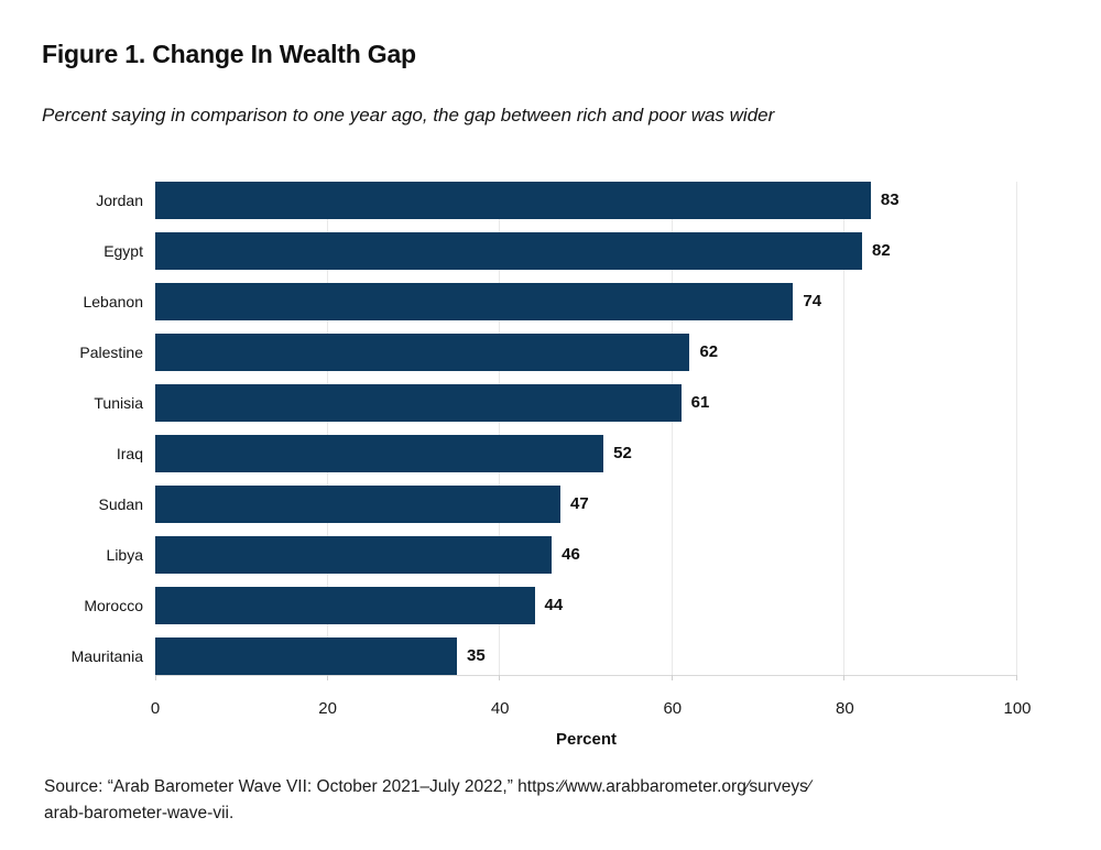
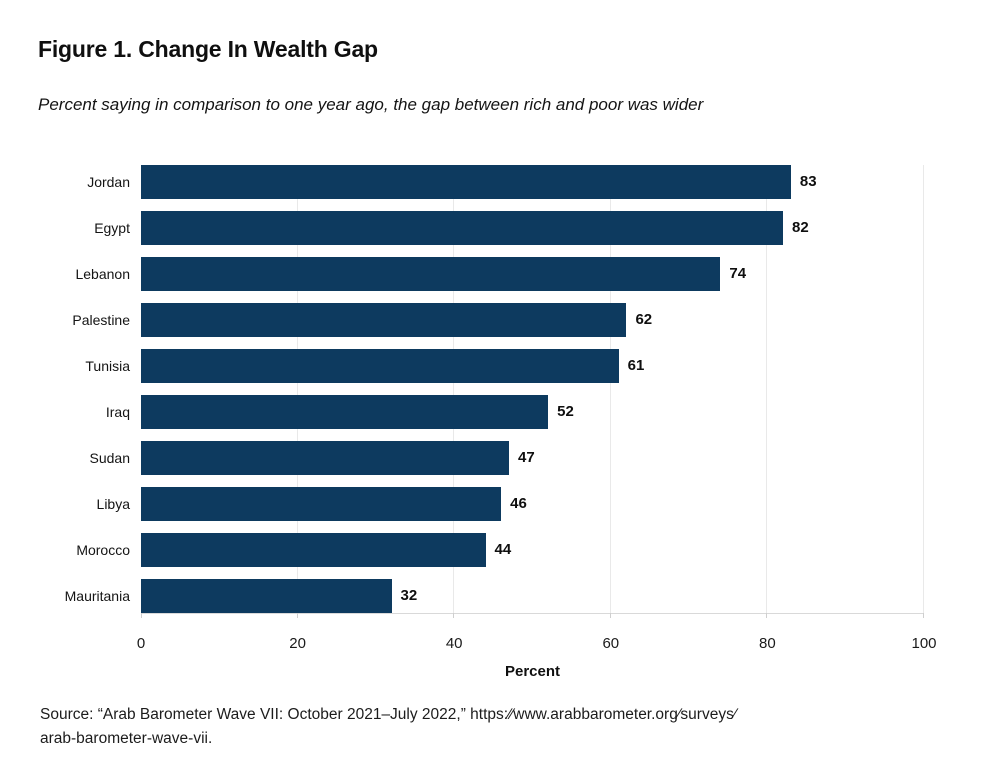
Mauritania: 35 -> 32
